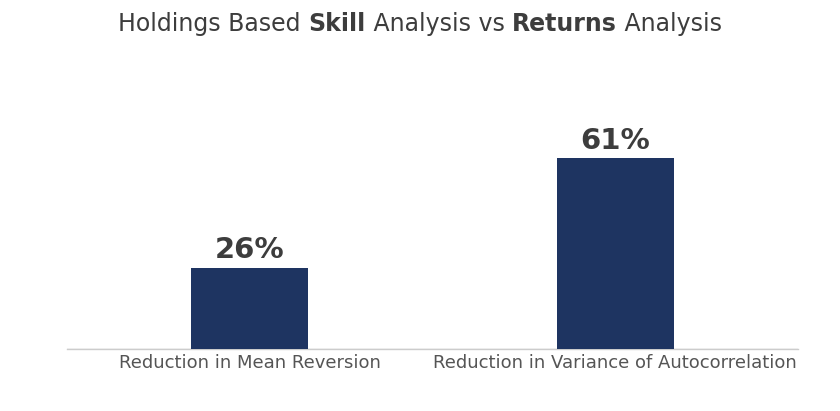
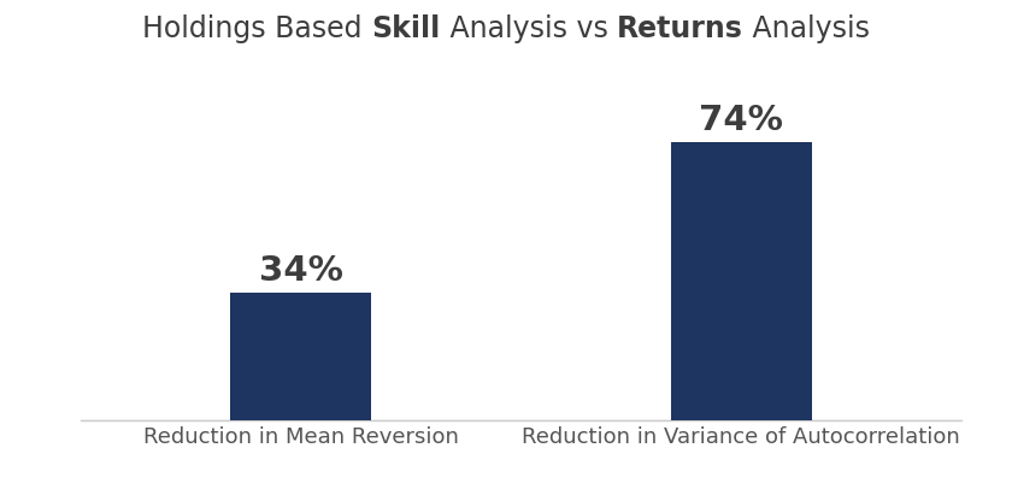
Reduction in Mean Reversion: 26% -> 34%
Reduction in Variance of Autocorrelation: 61% -> 74%
